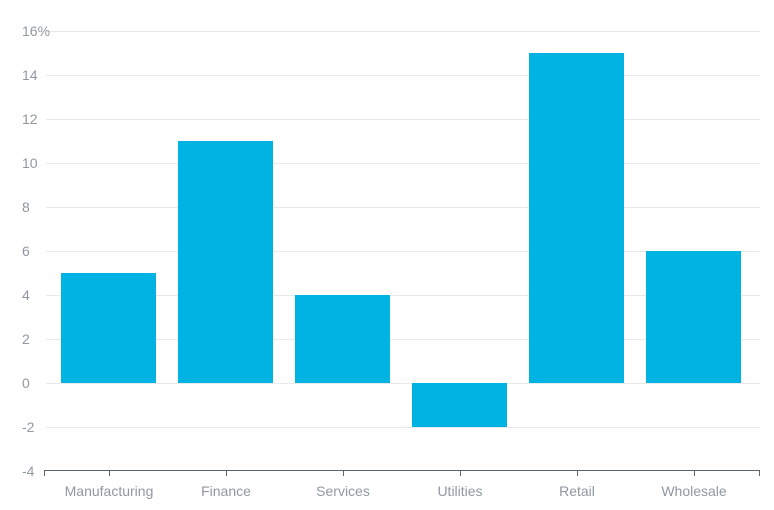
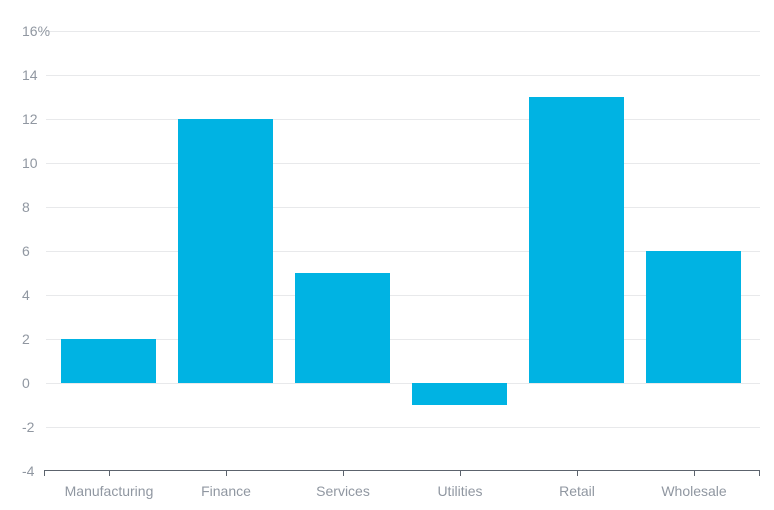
Manufacturing: 5% -> 2%
Finance: 11% -> 12%
Services: 4% -> 5%
Utilities: -2% -> -1%
Retail: 15% -> 13%
